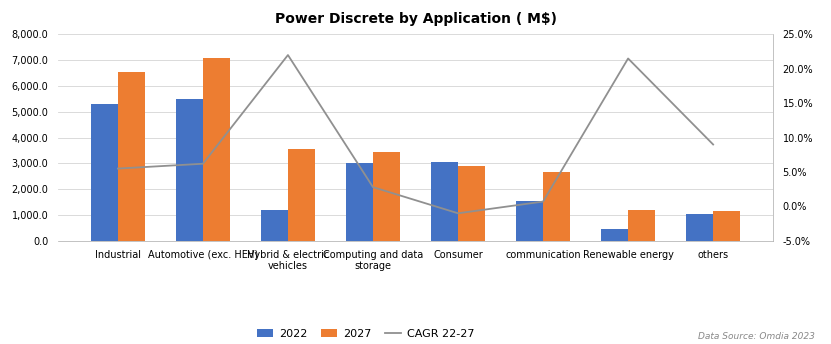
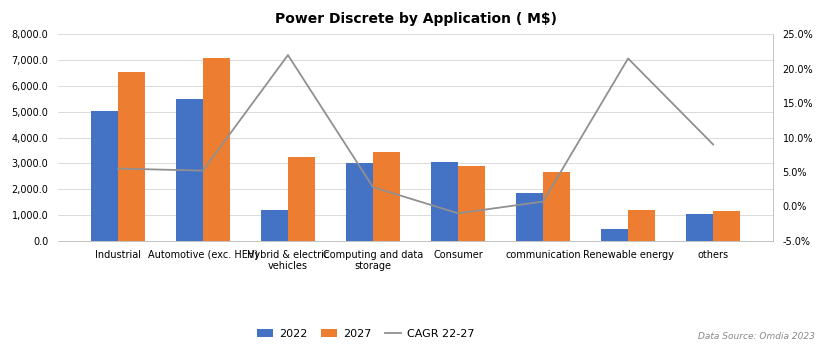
2022/Industrial: 5,300 -> 5,050
CAGR 22-27/Automotive (exc. HEV): 6.2% -> 5.2%
2027/Hybrid & electric vehicles: 3,550 -> 3,250
2022/communication: 1,550 -> 1,850
